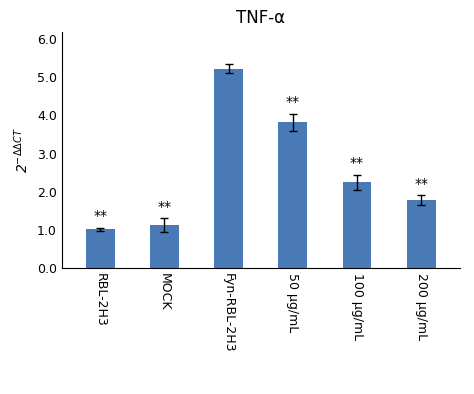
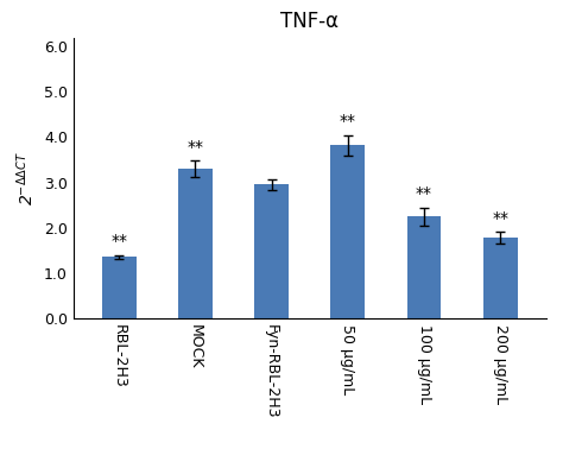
RBL-2H3: 1.01 -> 1.35
MOCK: 1.12 -> 3.30
Fyn-RBL-2H3: 5.22 -> 2.95
